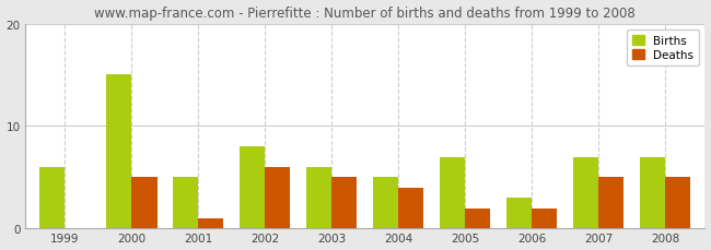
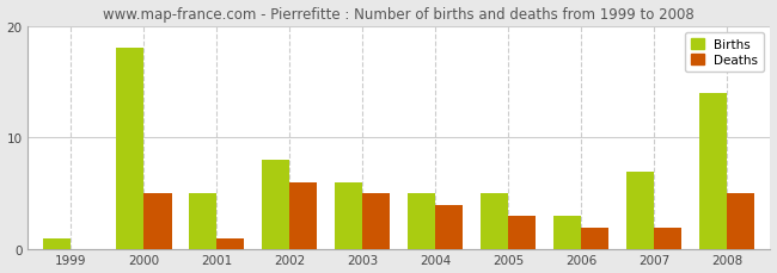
Births/1999: 6 -> 1
Births/2000: 15 -> 18
Births/2005: 7 -> 5
Deaths/2005: 2 -> 3
Deaths/2007: 5 -> 2
Births/2008: 7 -> 14
